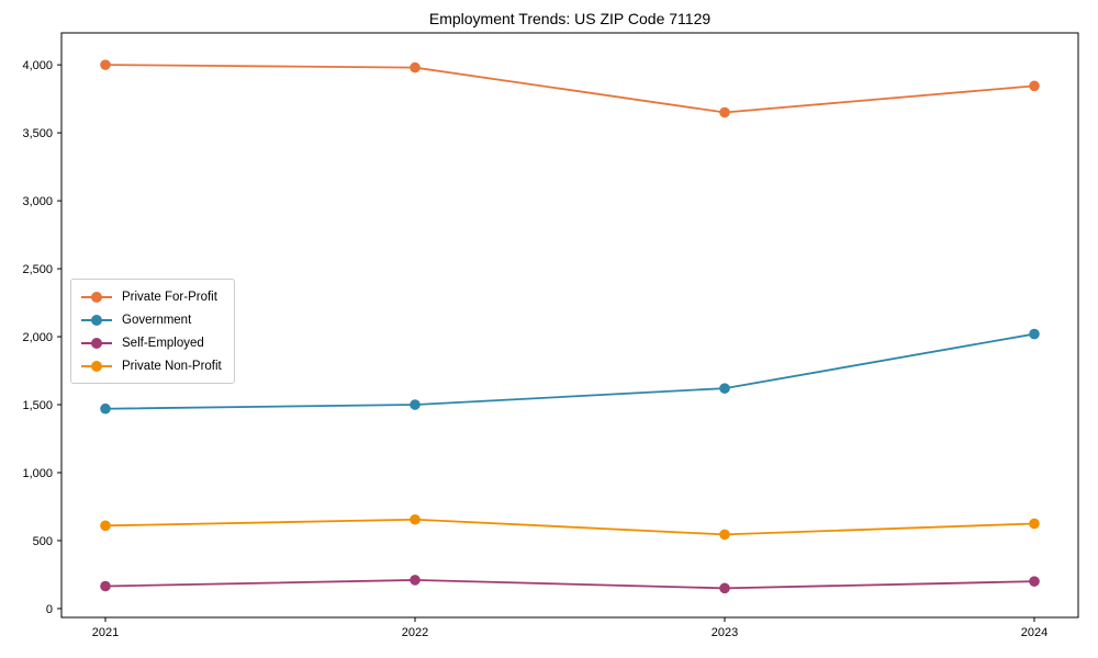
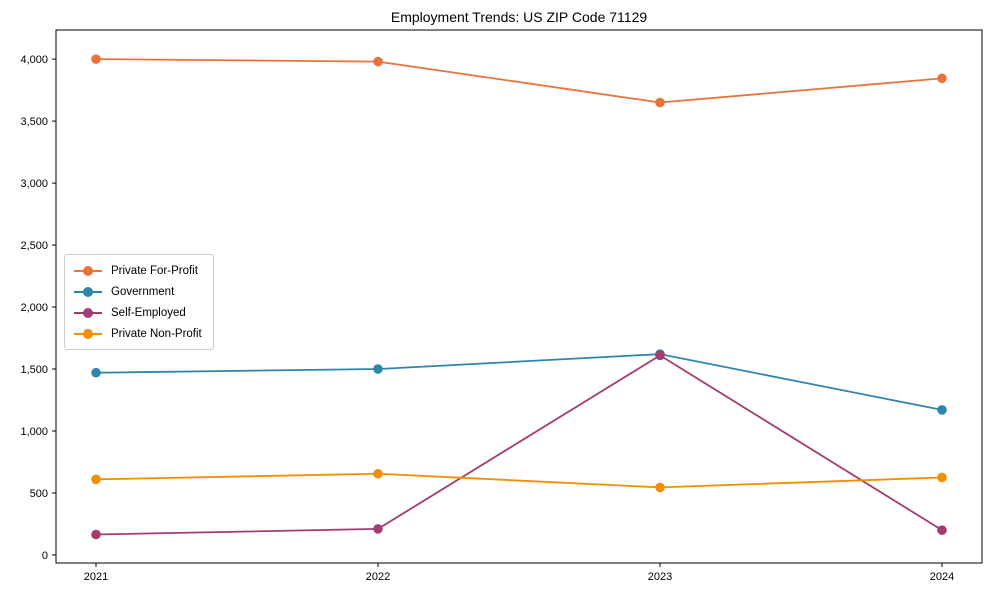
Self-Employed/2023: 150 -> 1610
Government/2024: 2020 -> 1170
